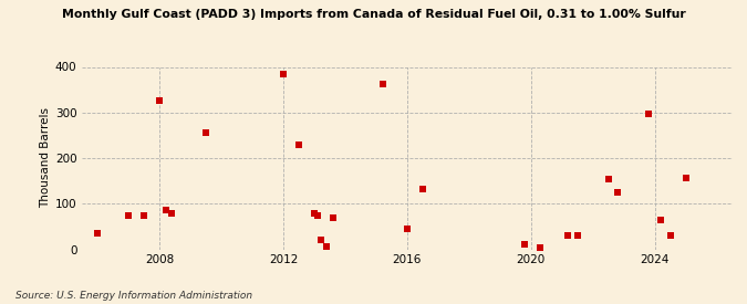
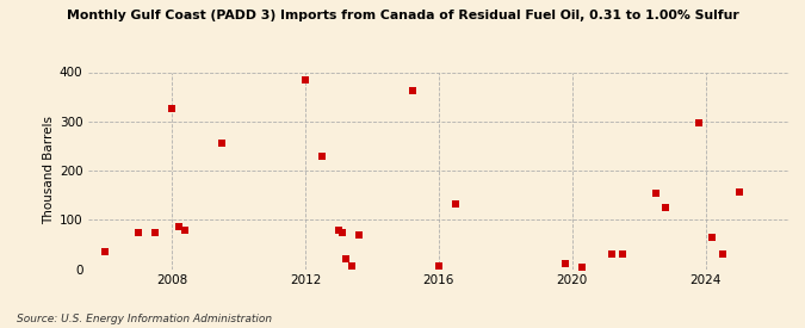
2016: 45 -> 5
